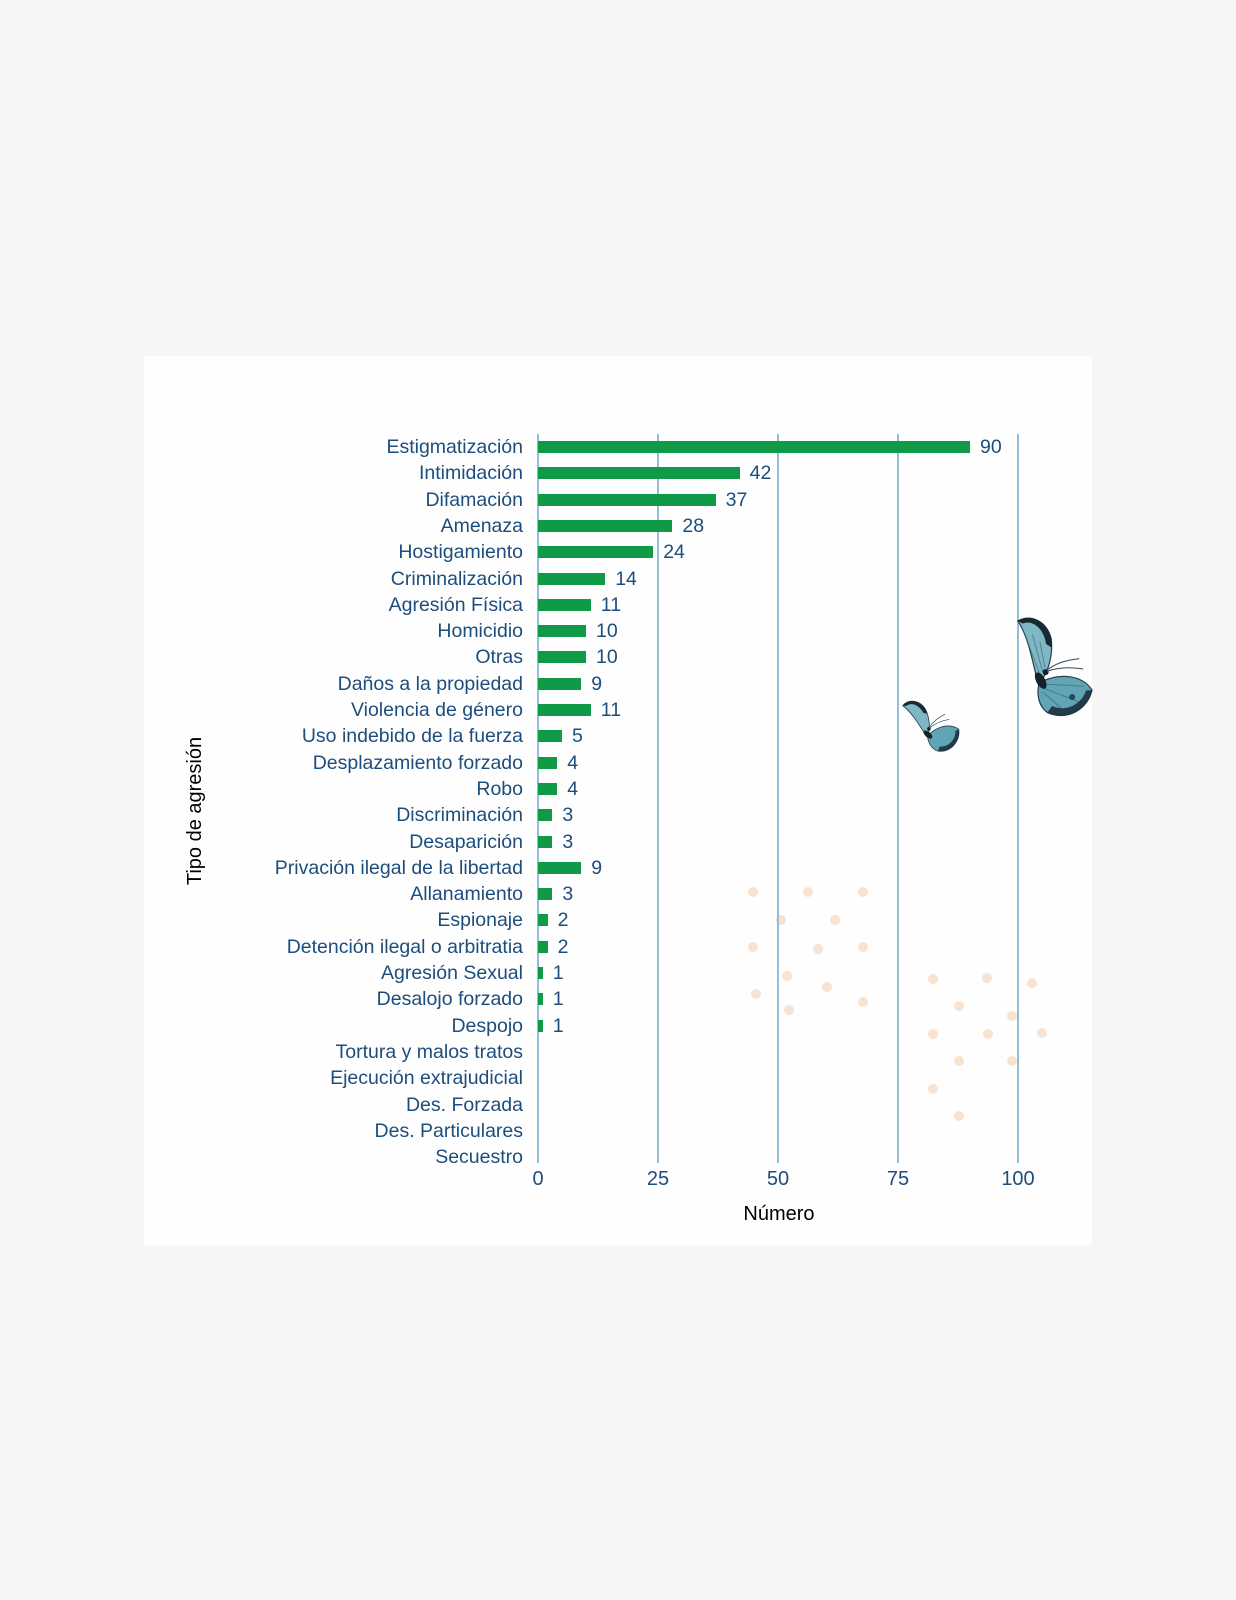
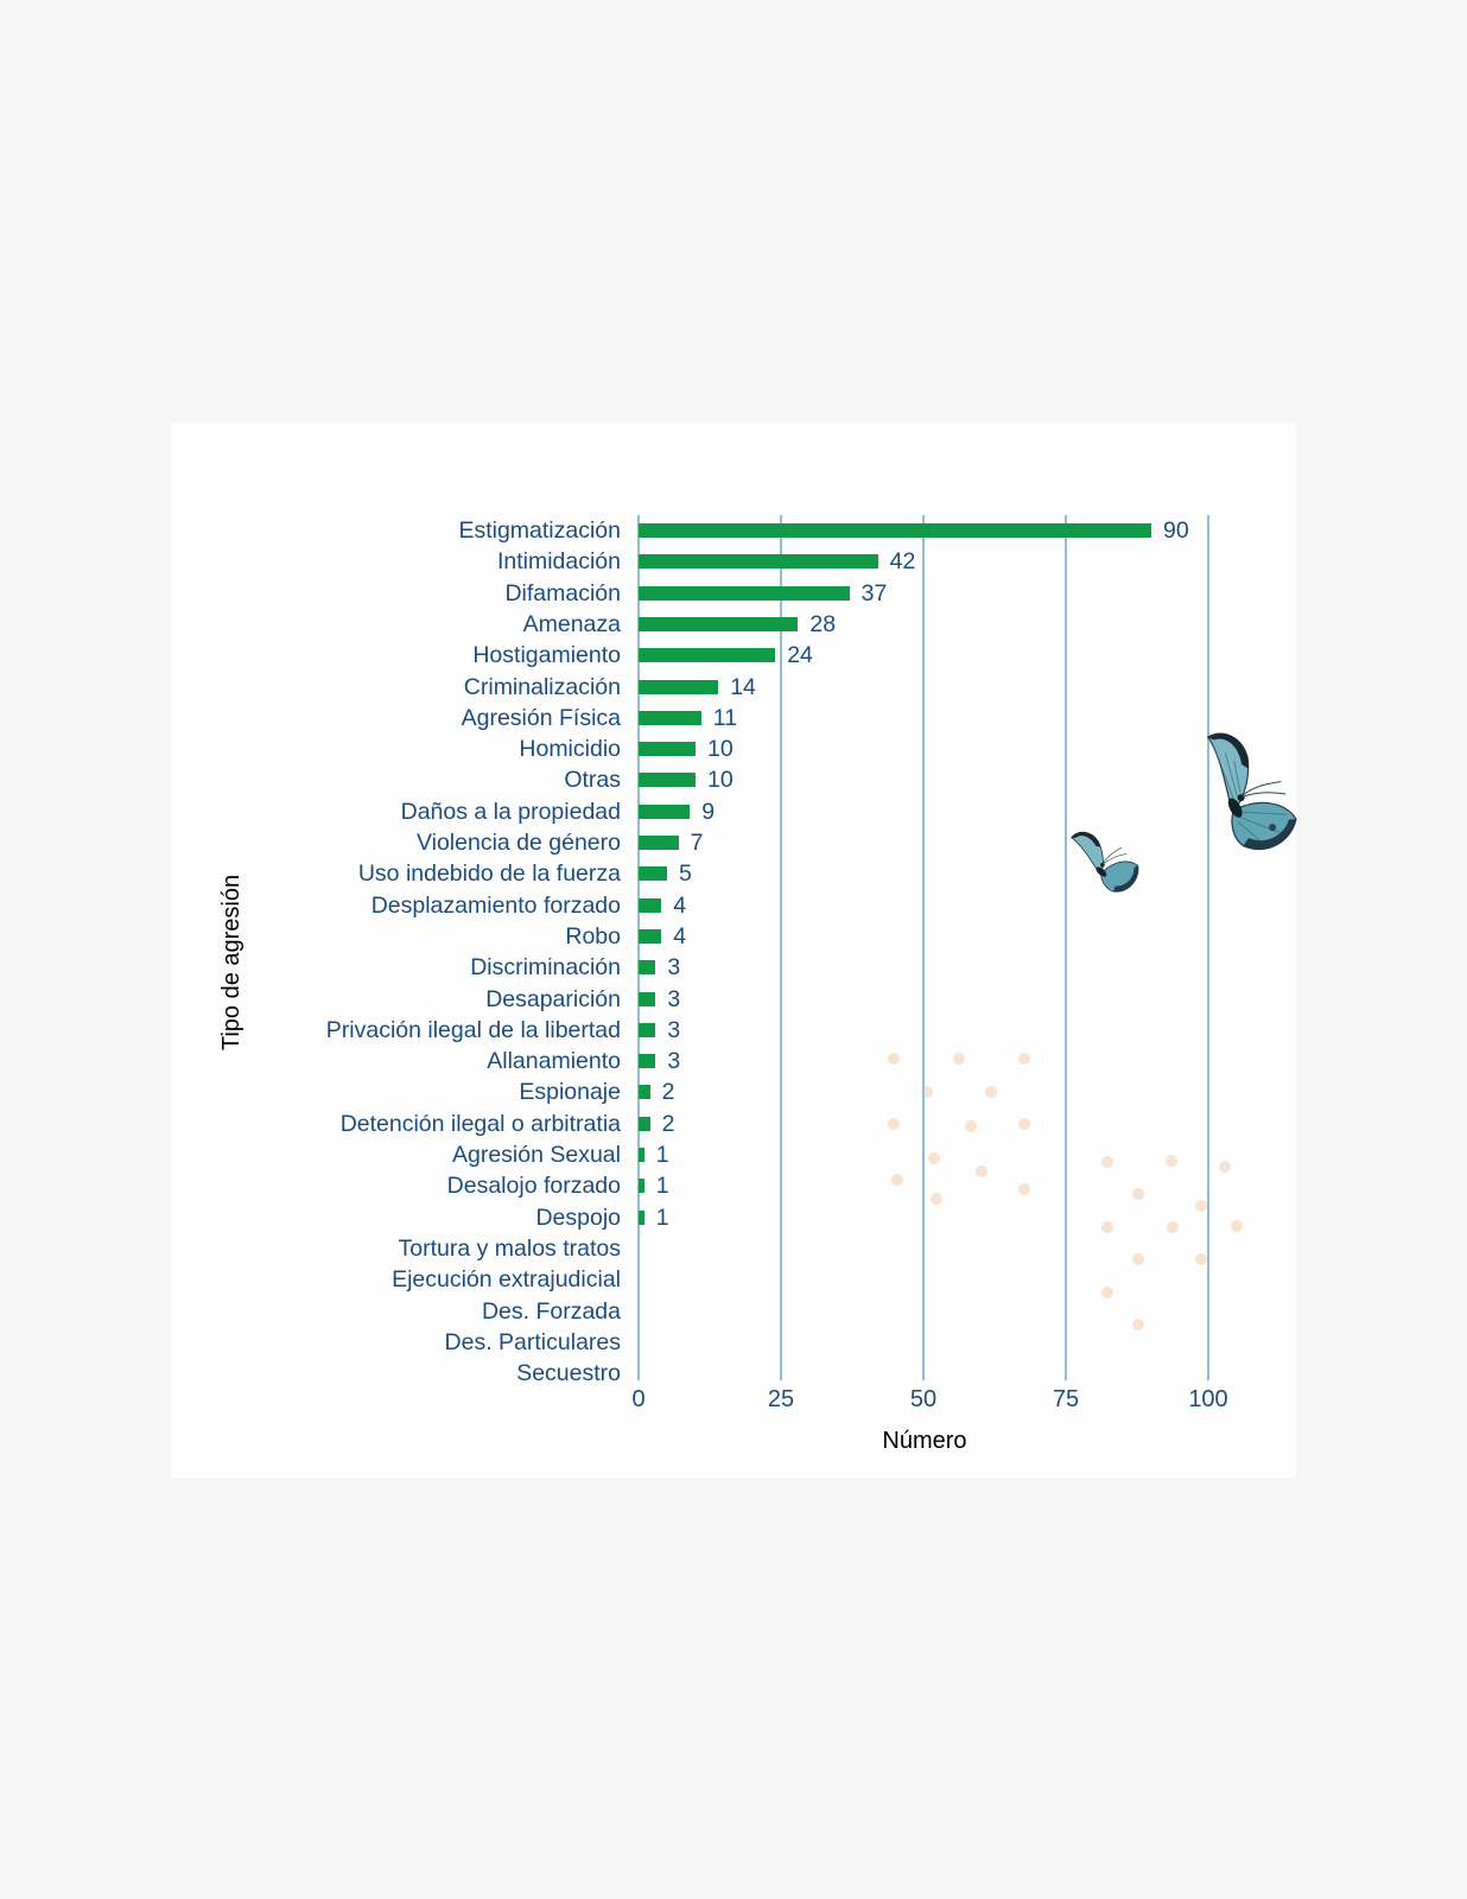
Violencia de género: 11 -> 7
Privación ilegal de la libertad: 9 -> 3
